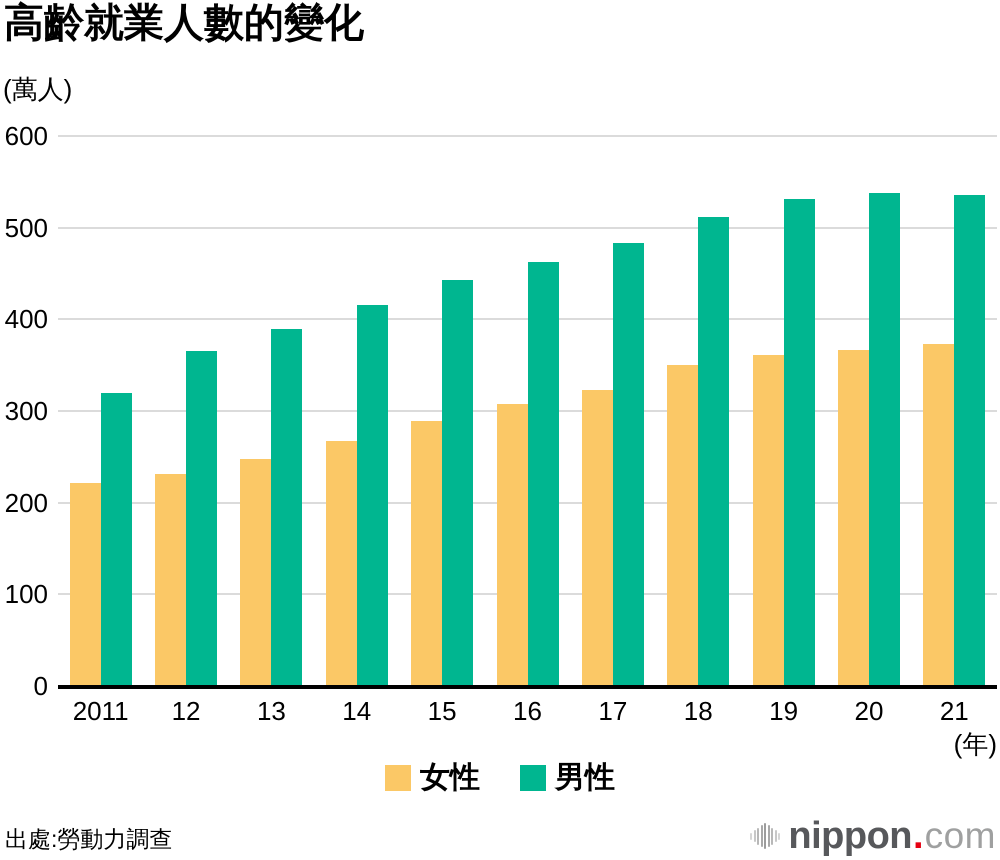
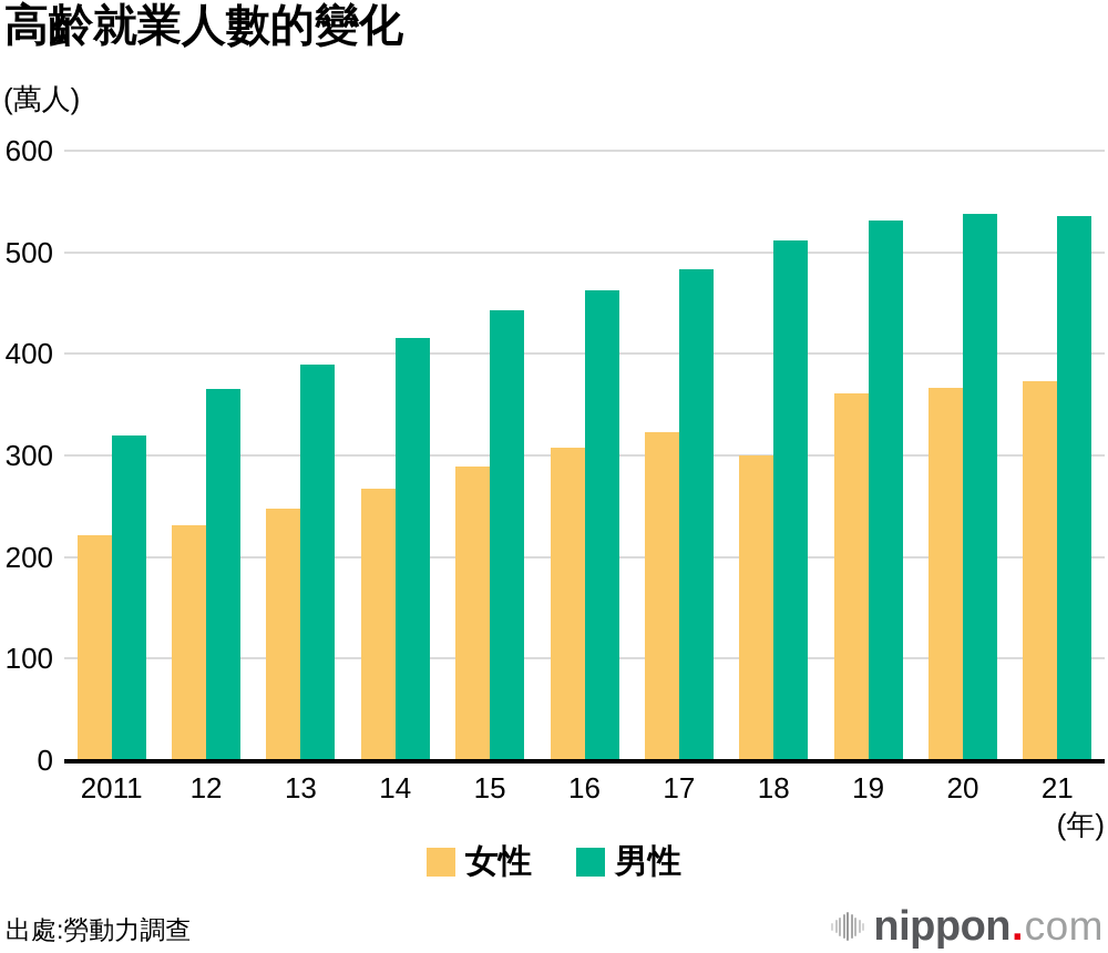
女性/18: 350 -> 300
